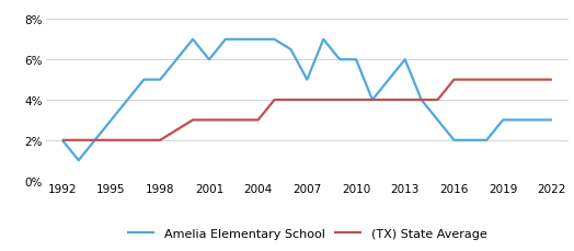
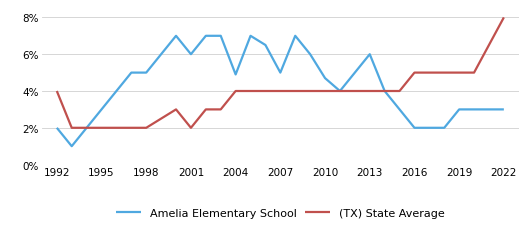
(TX) State Average/1992: 2% -> 4%
(TX) State Average/2001: 3% -> 2%
Amelia Elementary School/2004: 7.0% -> 4.9%
(TX) State Average/2004: 3% -> 4%
Amelia Elementary School/2010: 6.0% -> 4.7%
(TX) State Average/2022: 5% -> 8%
